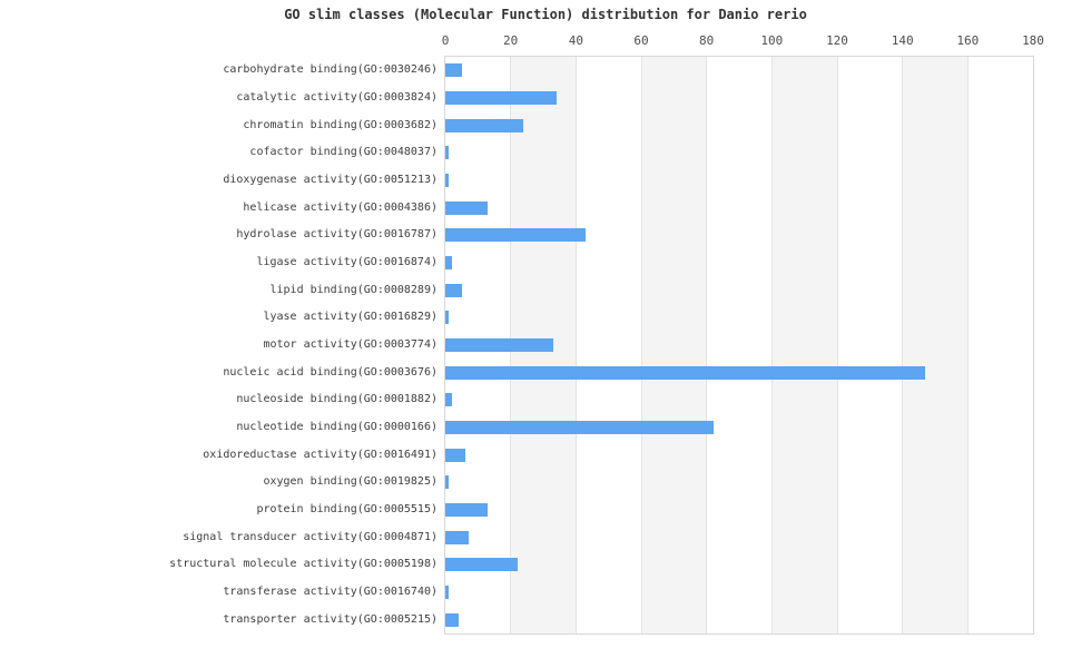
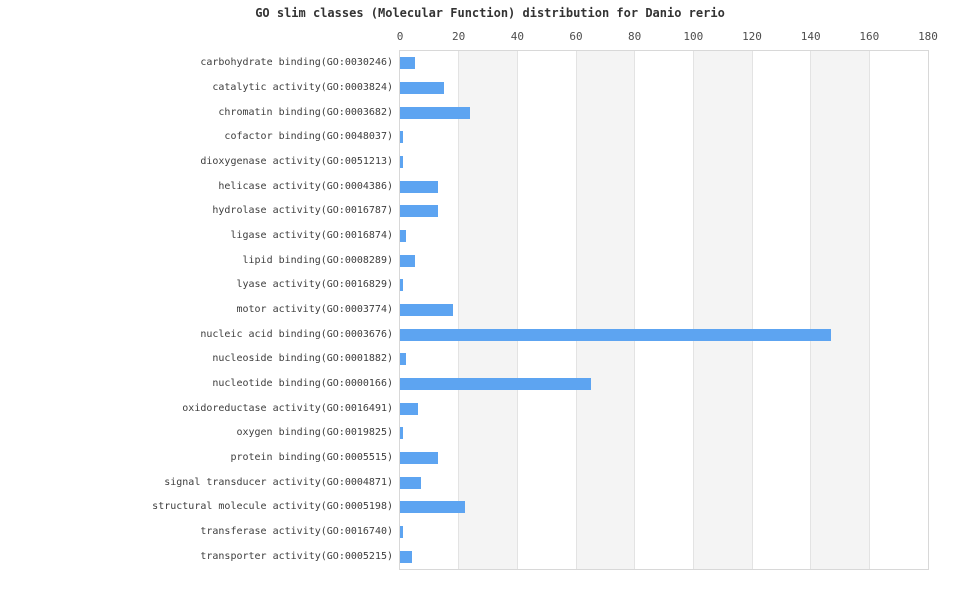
catalytic activity(GO:0003824): 34 -> 15
hydrolase activity(GO:0016787): 43 -> 13
motor activity(GO:0003774): 33 -> 18
nucleotide binding(GO:0000166): 82 -> 65
